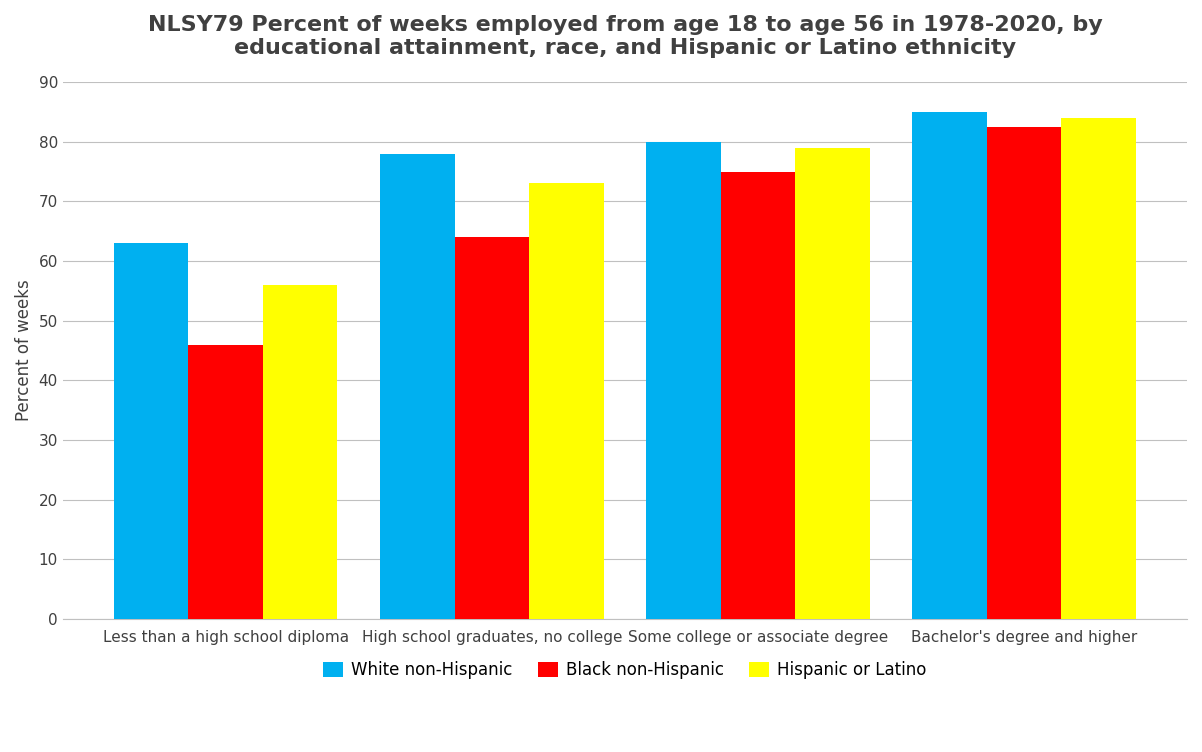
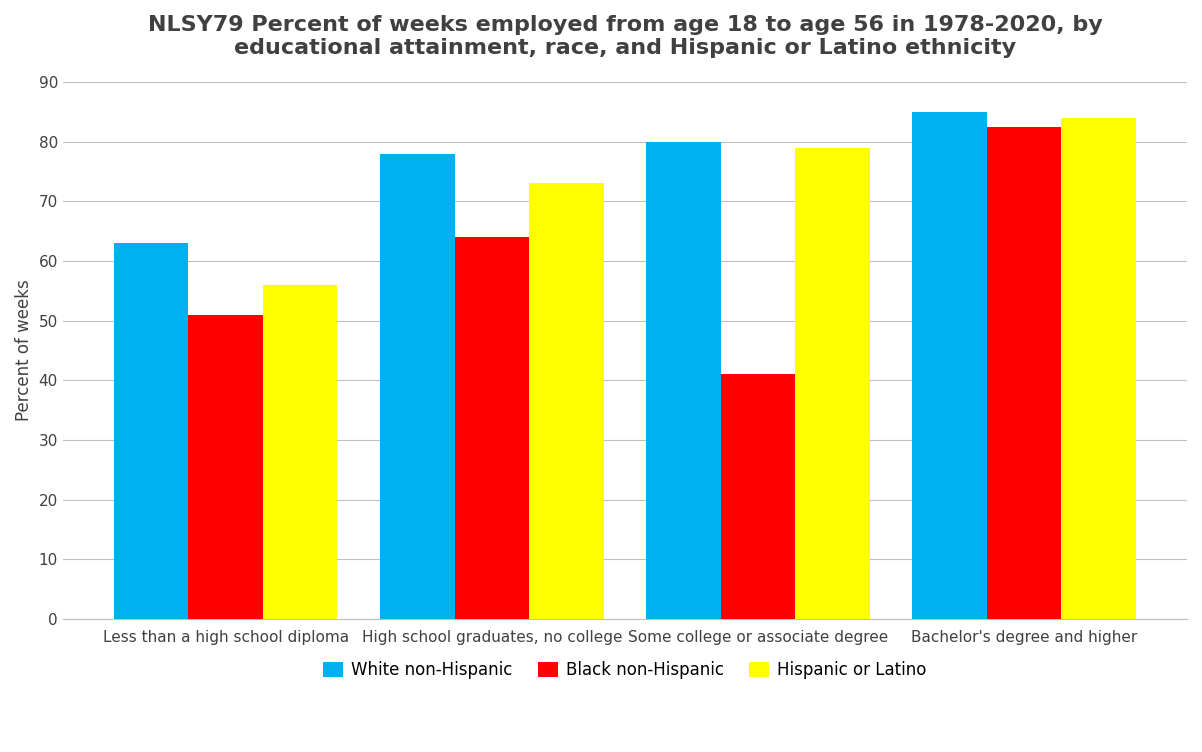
Black non-Hispanic/Less than a high school diploma: 46.0 -> 51.0
Black non-Hispanic/Some college or associate degree: 75.0 -> 41.0
